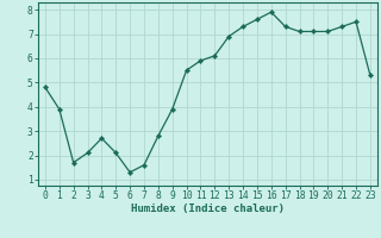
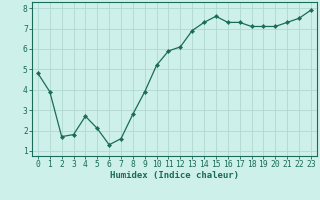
3: 2.1 -> 1.8
10: 5.5 -> 5.2
16: 7.9 -> 7.3
23: 5.3 -> 7.9
